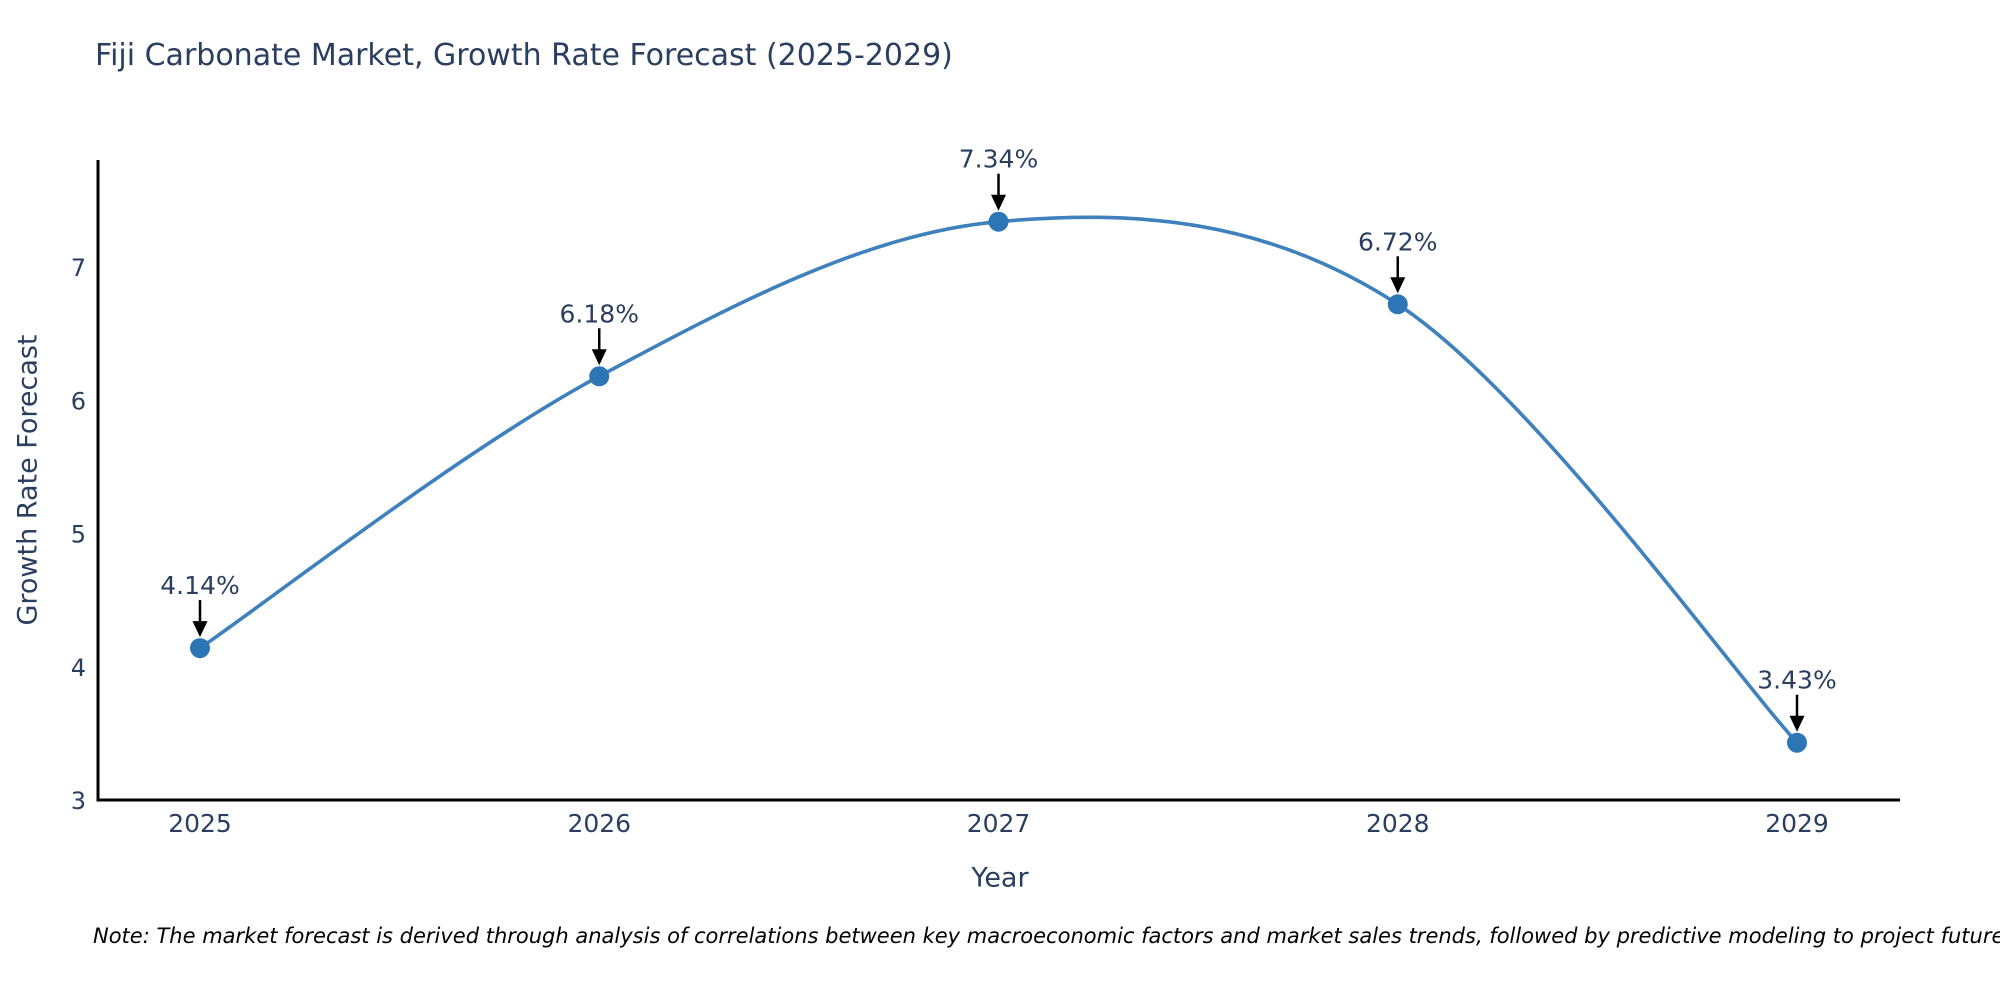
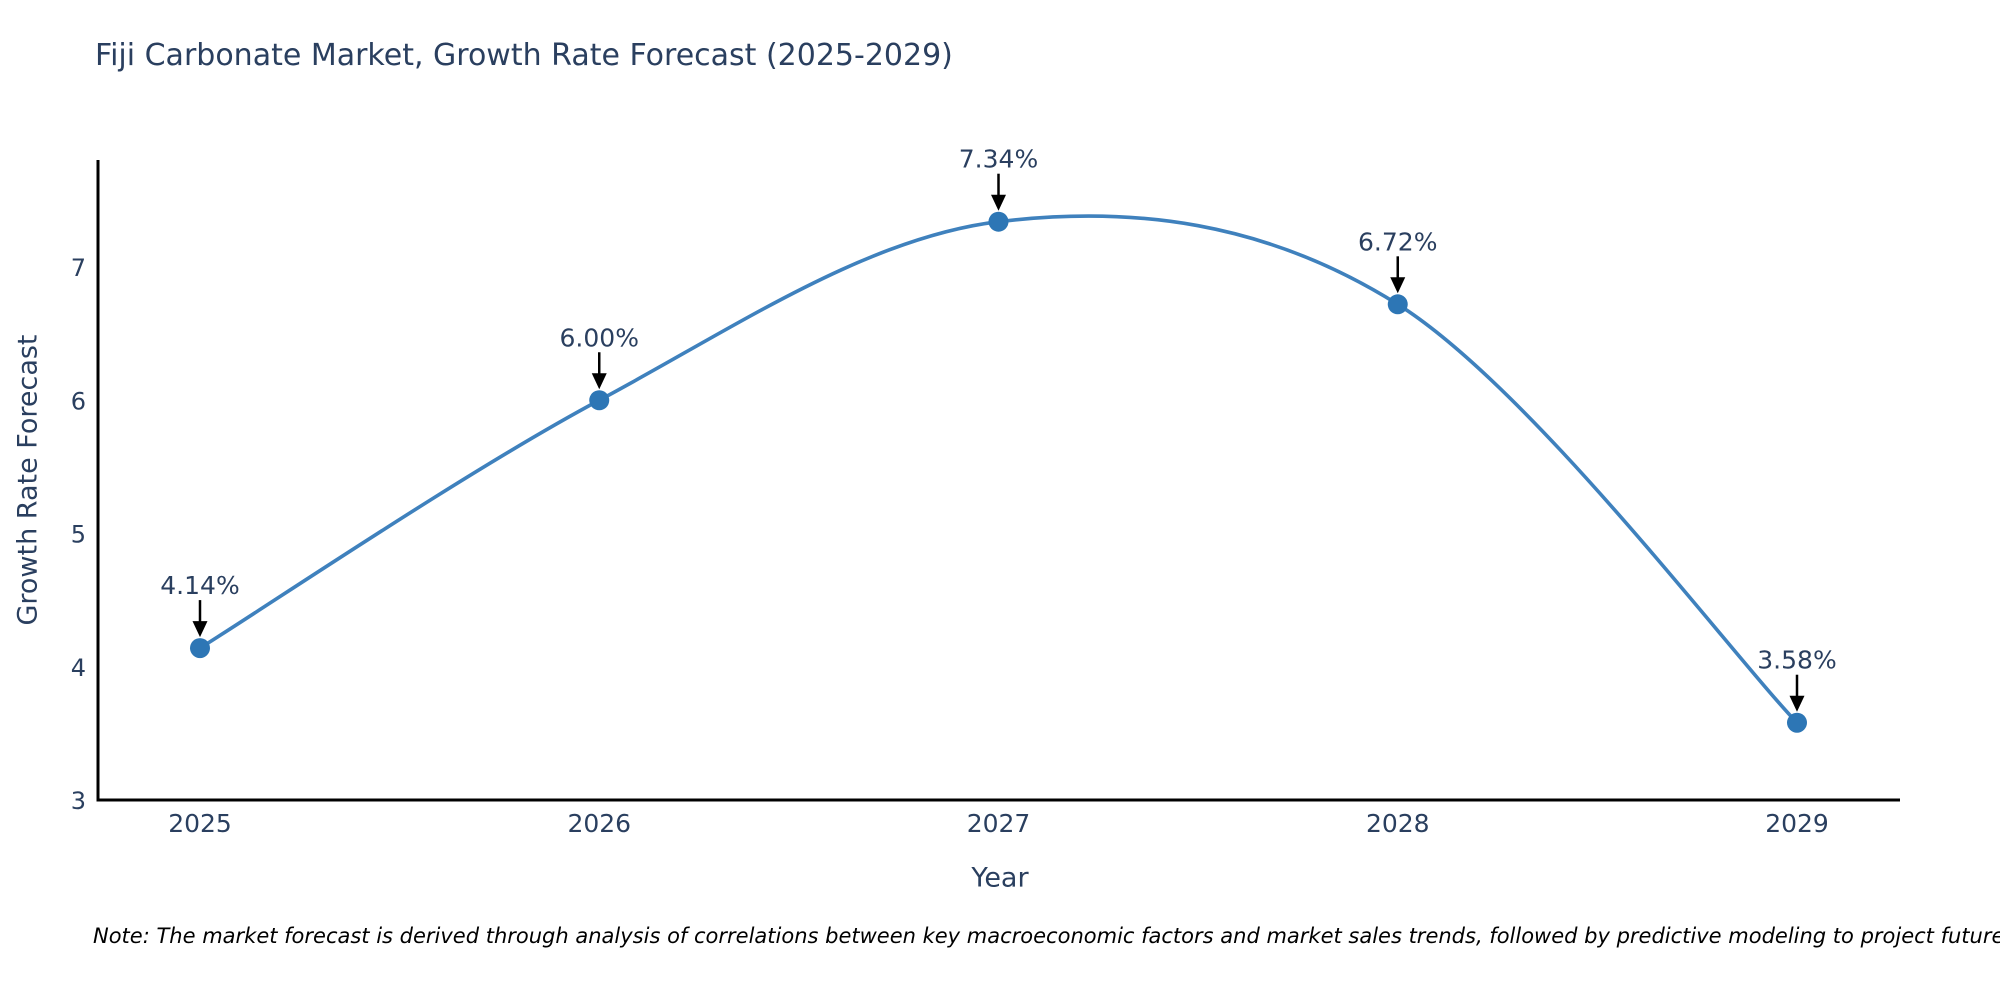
2026: 6.18% -> 6.00%
2029: 3.43% -> 3.58%
